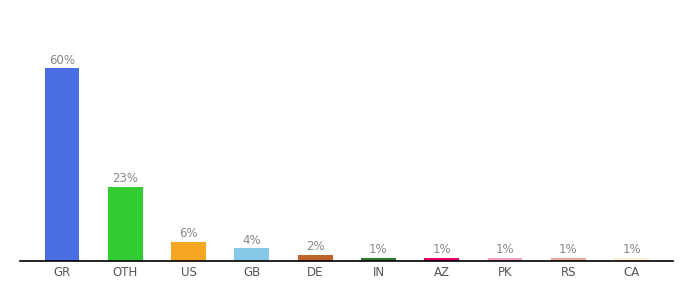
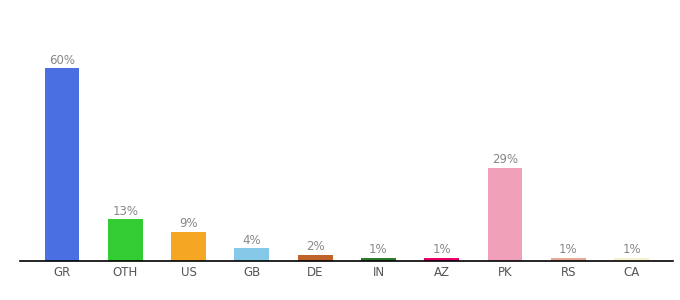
OTH: 23% -> 13%
US: 6% -> 9%
PK: 1% -> 29%
